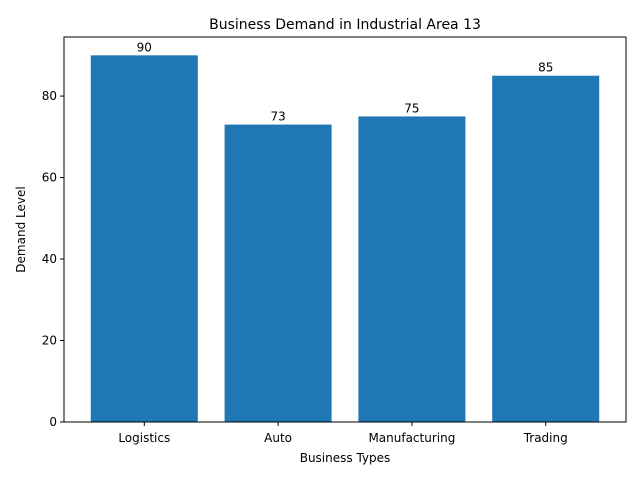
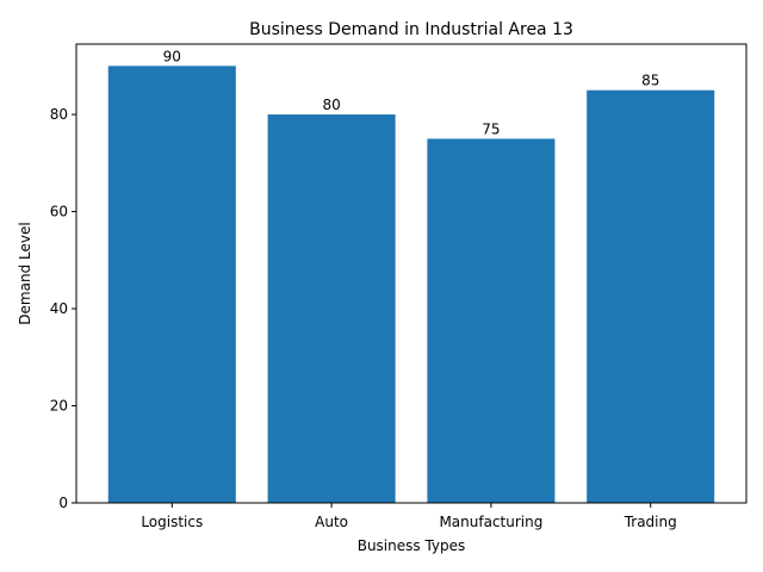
Auto: 73 -> 80
